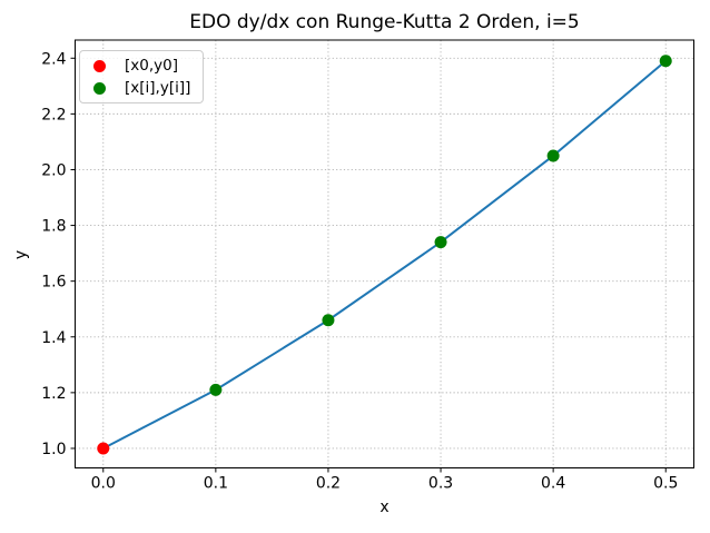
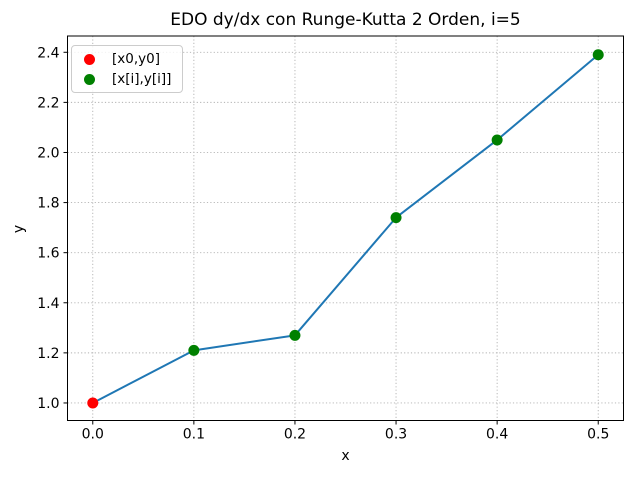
0.2: 1.46 -> 1.27
